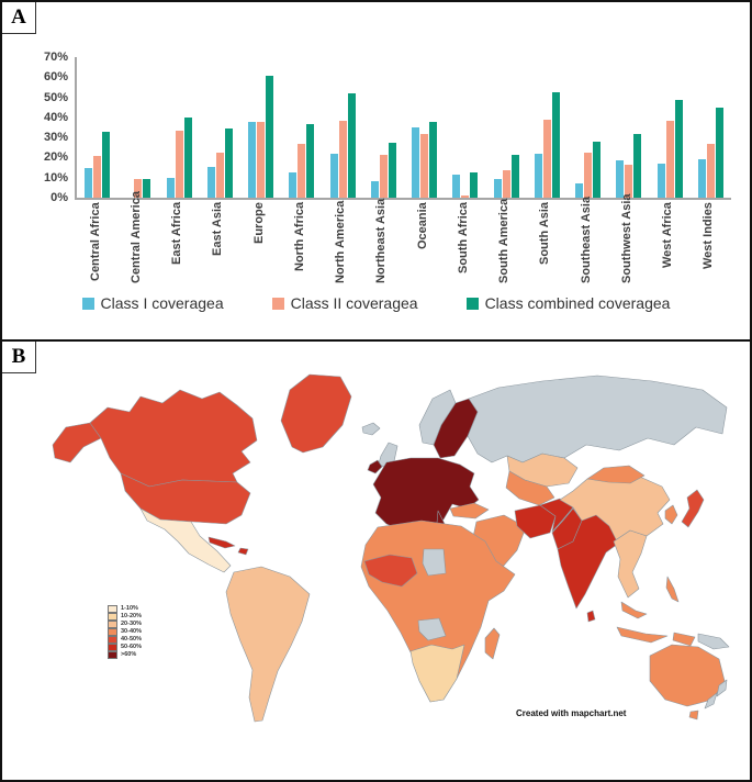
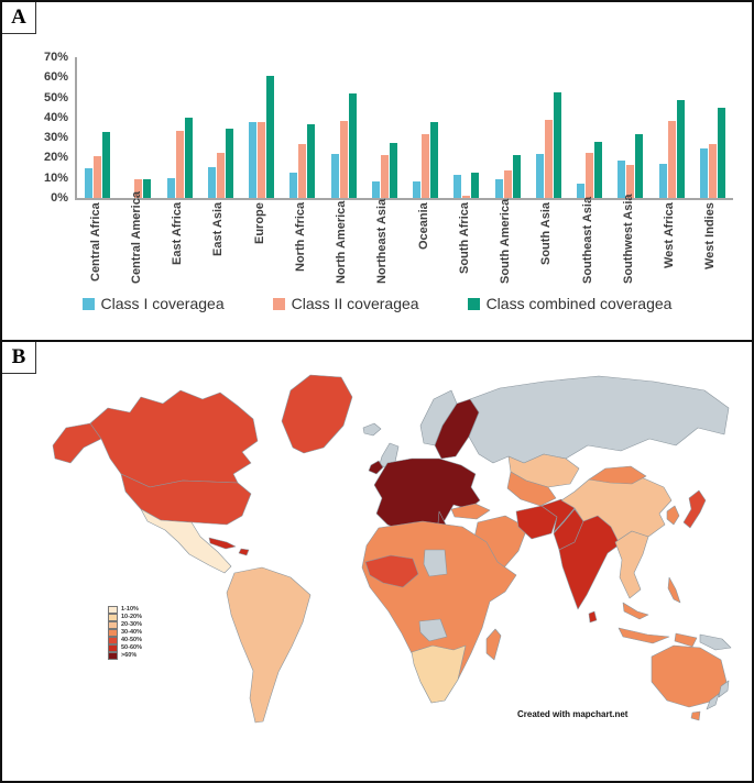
Class I coveragea/Oceania: 35% -> 8%
Class I coveragea/West Indies: 19% -> 24%
